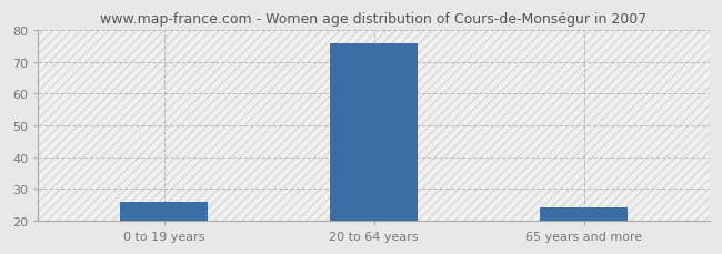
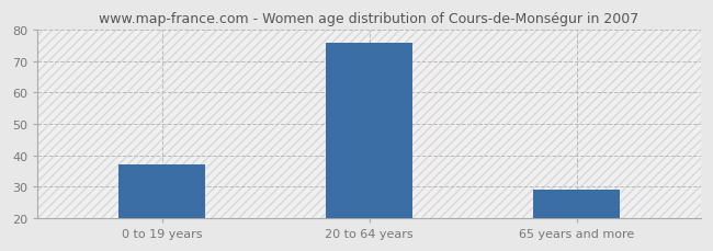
0 to 19 years: 26 -> 37
65 years and more: 24 -> 29
